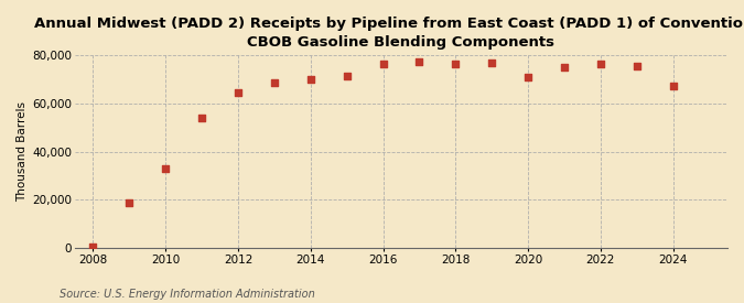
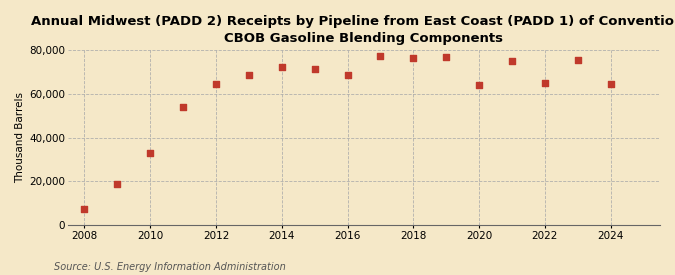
2008: 500 -> 7,500
2014: 70,000 -> 72,500
2016: 76,500 -> 68,500
2020: 71,000 -> 64,000
2022: 76,500 -> 65,000
2024: 67,500 -> 64,500
